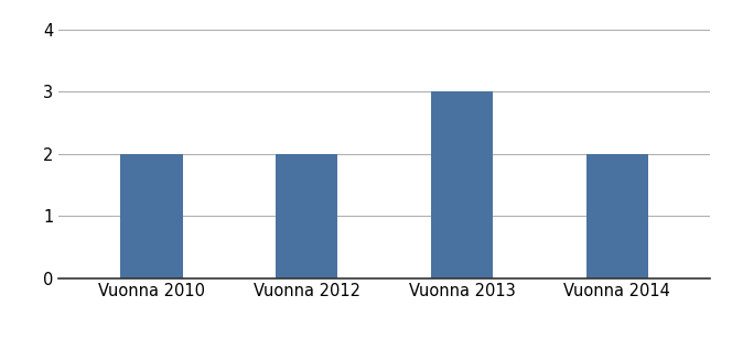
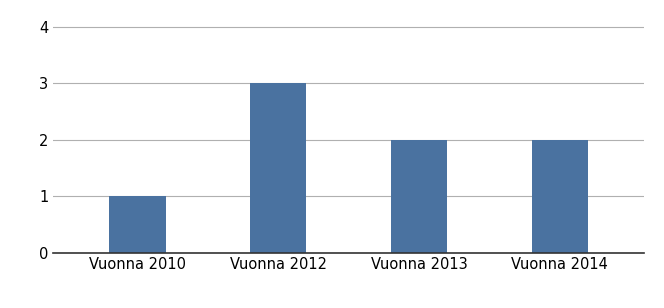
Vuonna 2010: 2 -> 1
Vuonna 2012: 2 -> 3
Vuonna 2013: 3 -> 2
